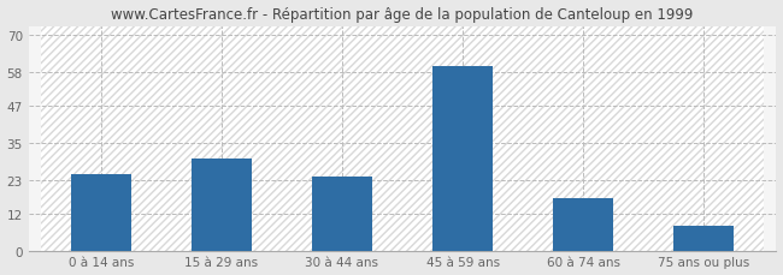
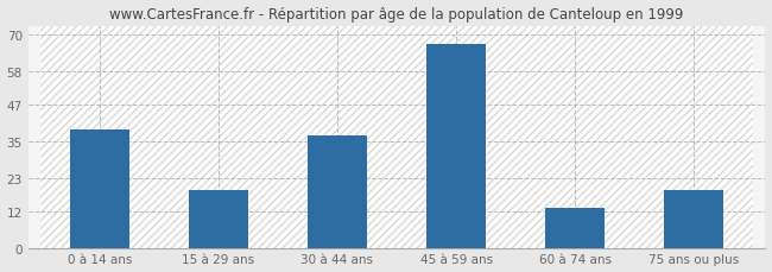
0 à 14 ans: 25 -> 39
15 à 29 ans: 30 -> 19
30 à 44 ans: 24 -> 37
45 à 59 ans: 60 -> 67
60 à 74 ans: 17 -> 13
75 ans ou plus: 8 -> 19
